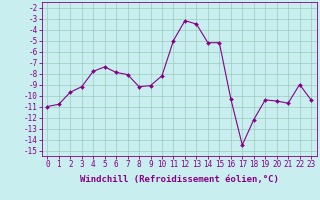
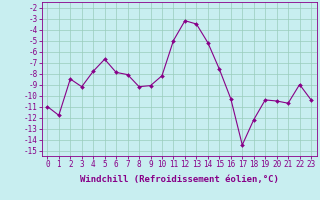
1: -10.8 -> -11.8
2: -9.7 -> -8.5
5: -7.4 -> -6.7
15: -5.2 -> -7.6
